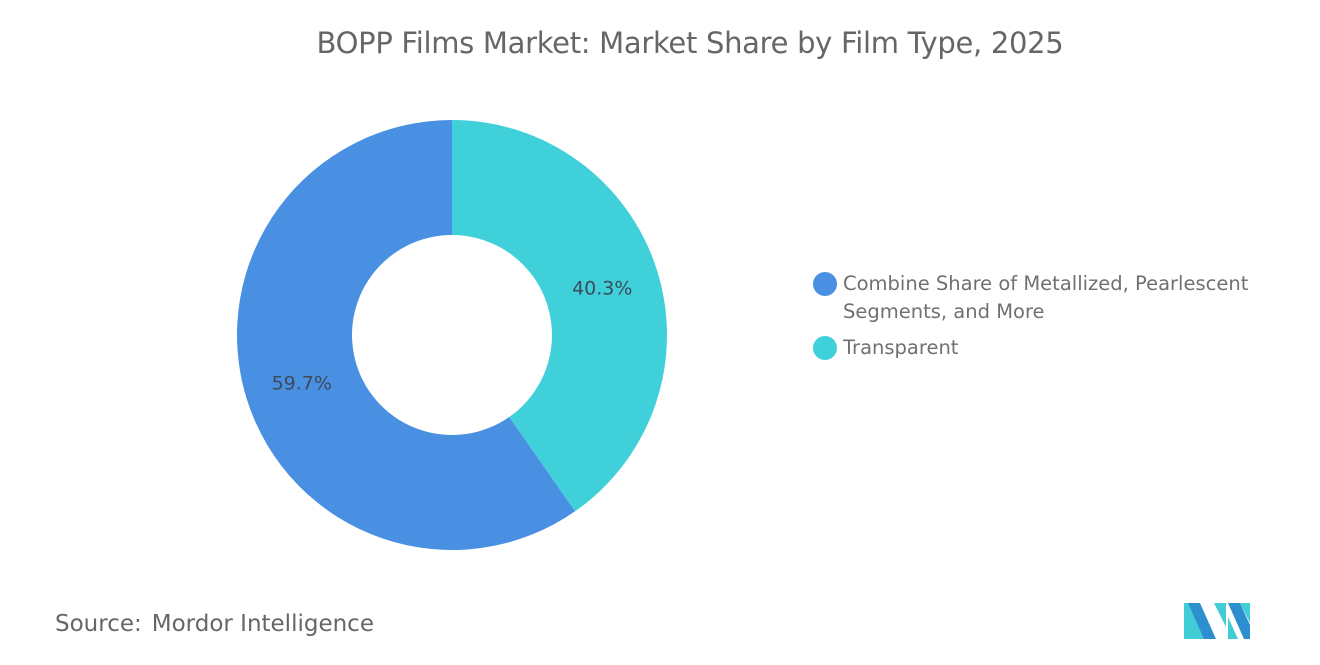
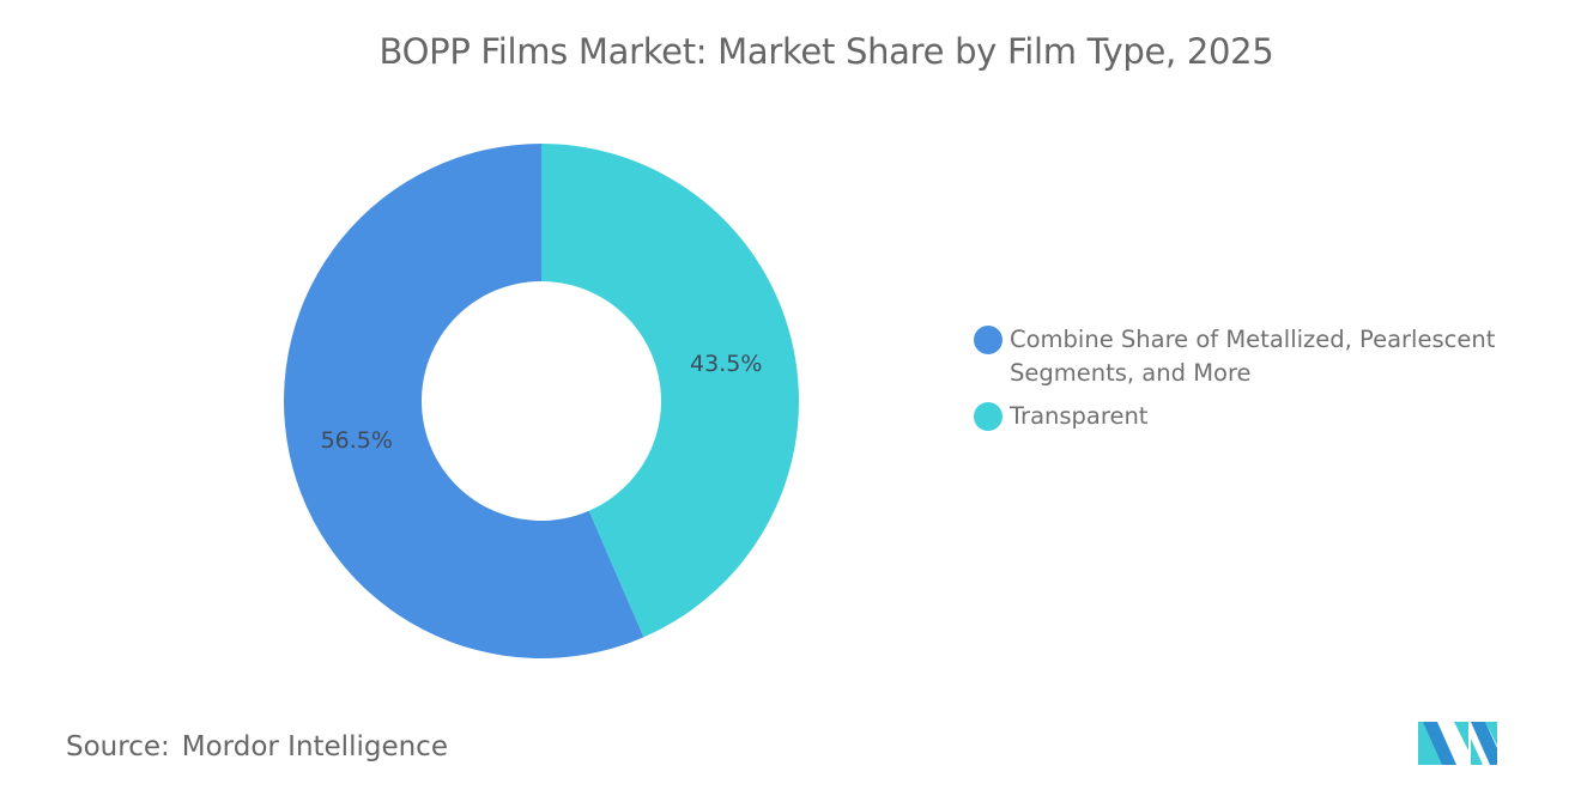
Combine Share of Metallized, Pearlescent Segments, and More: 59.7% -> 56.5%
Transparent: 40.3% -> 43.5%
